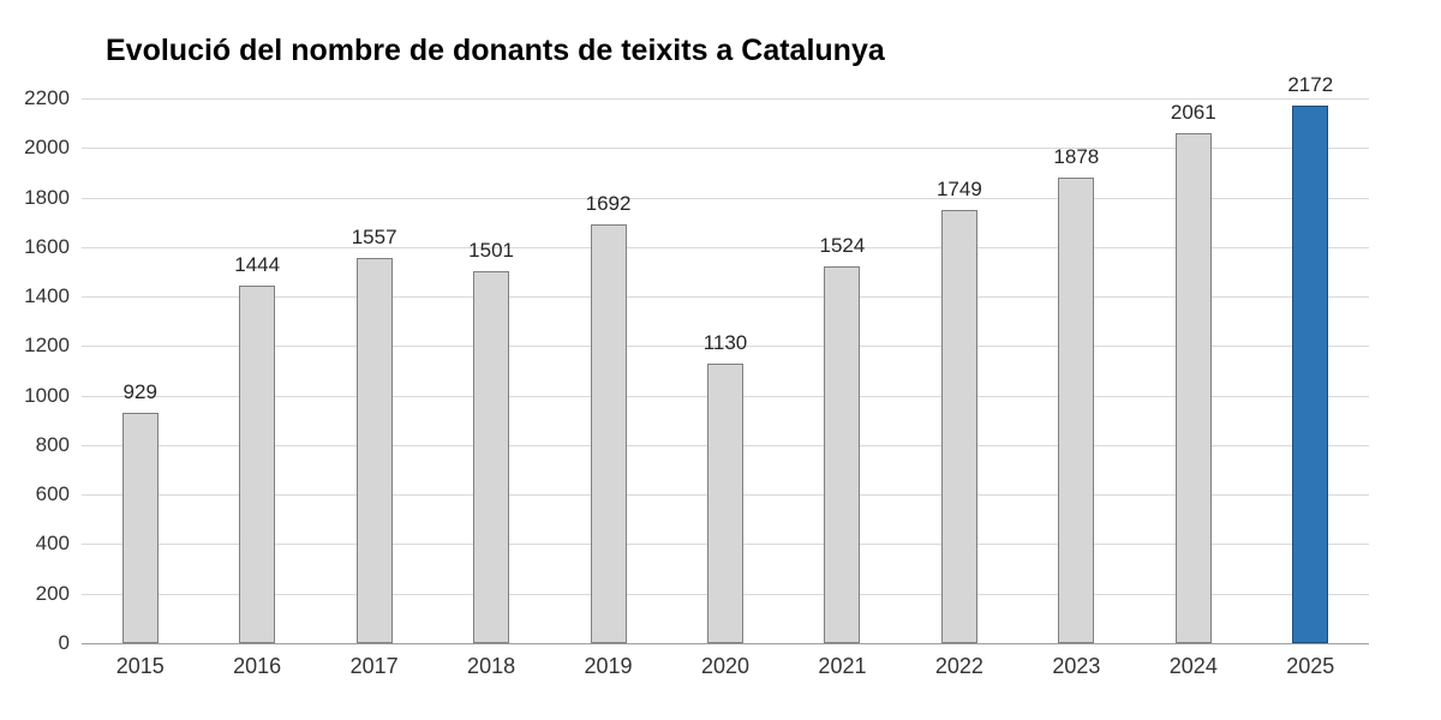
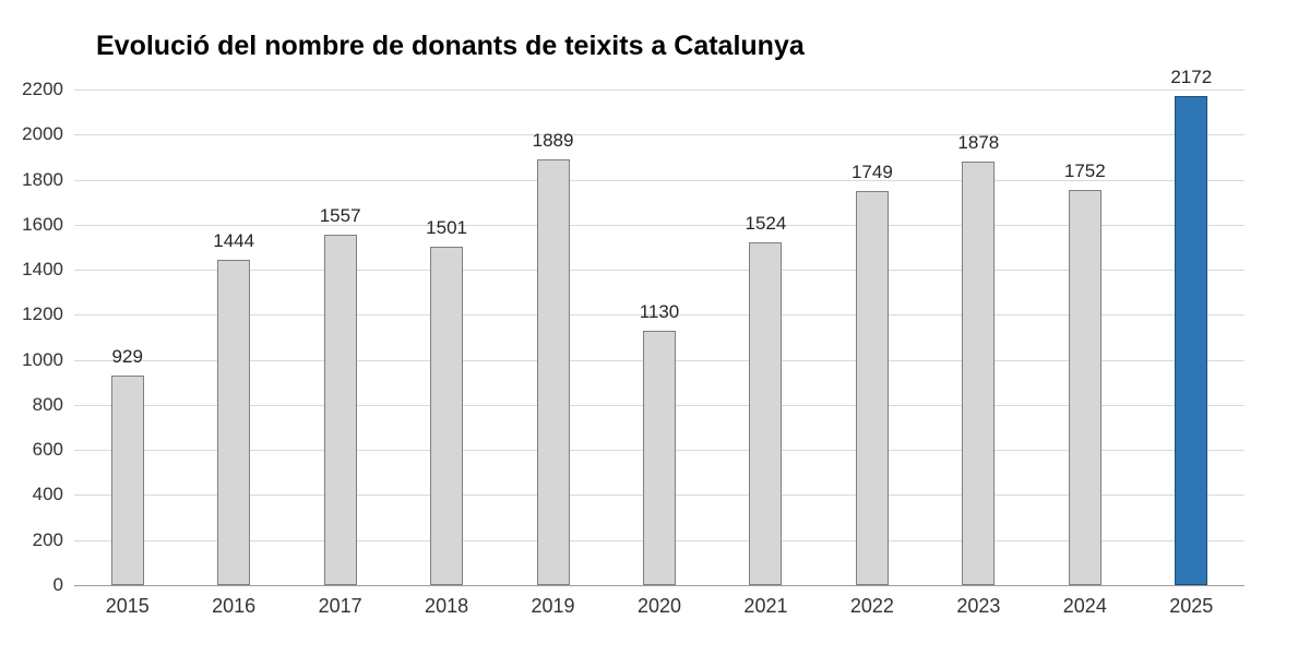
2019: 1692 -> 1889
2024: 2061 -> 1752
